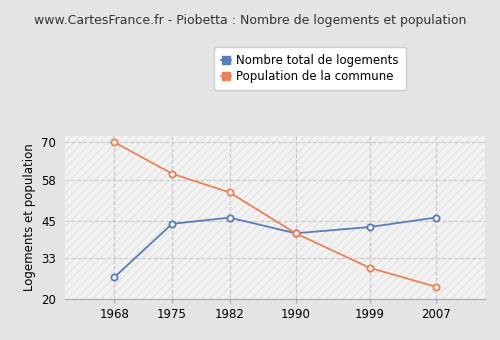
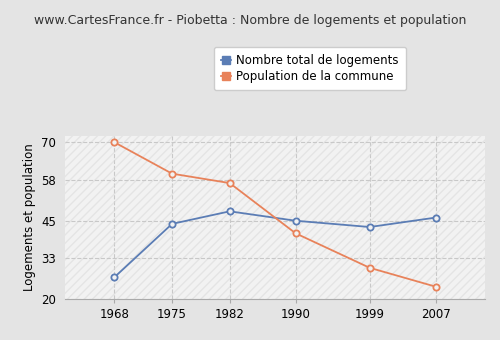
Nombre total de logements/1982: 46 -> 48
Population de la commune/1982: 54 -> 57
Nombre total de logements/1990: 41 -> 45
